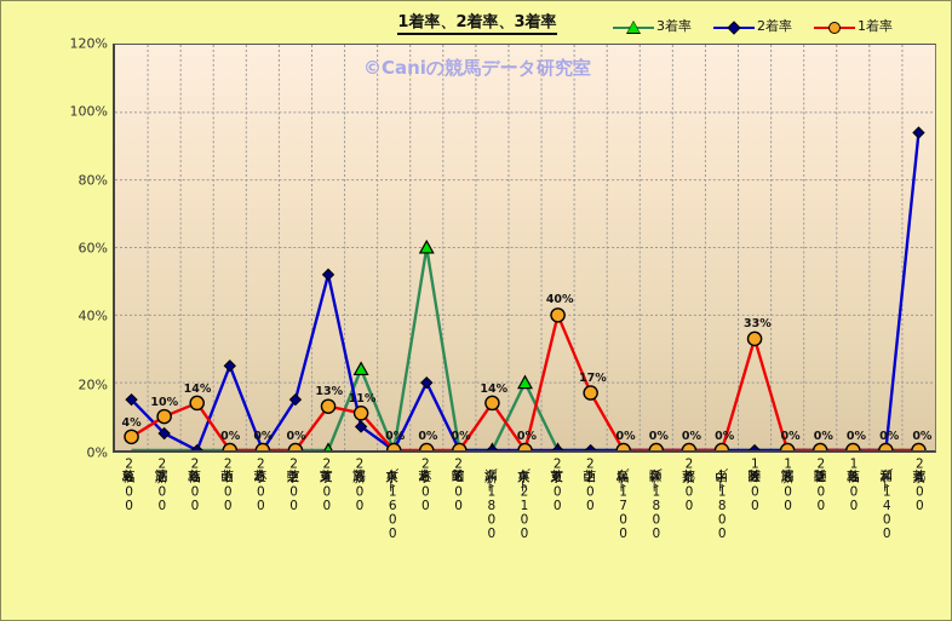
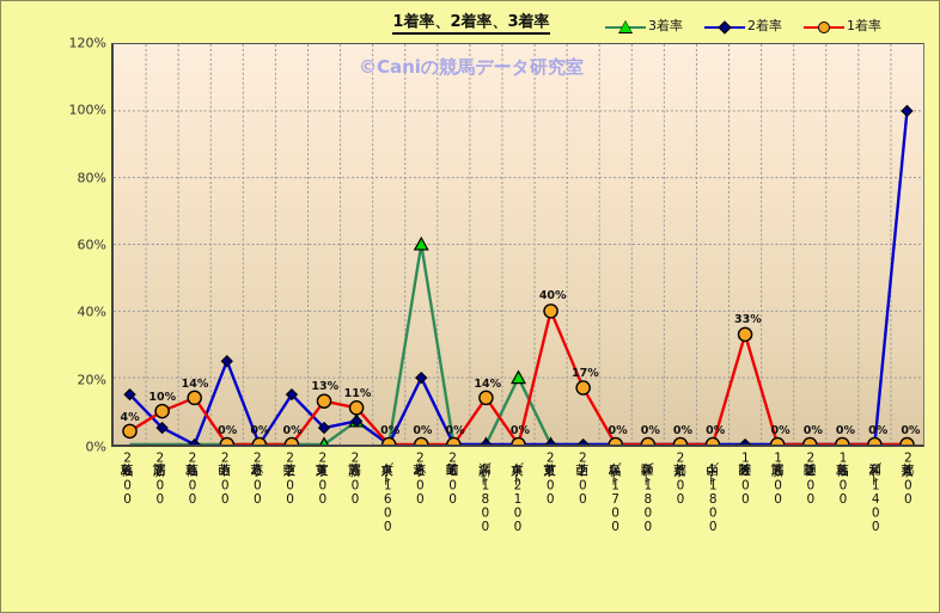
2着率/東京芝2400: 52% -> 5%
3着率/新潟芝2000: 24% -> 7%
2着率/京都芝2400: 94% -> 100%
